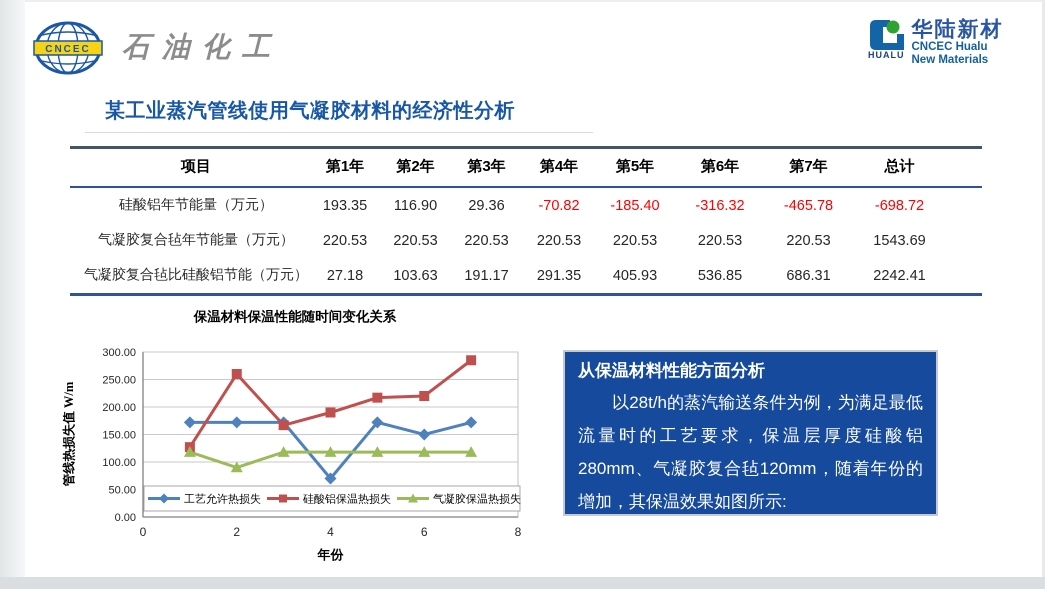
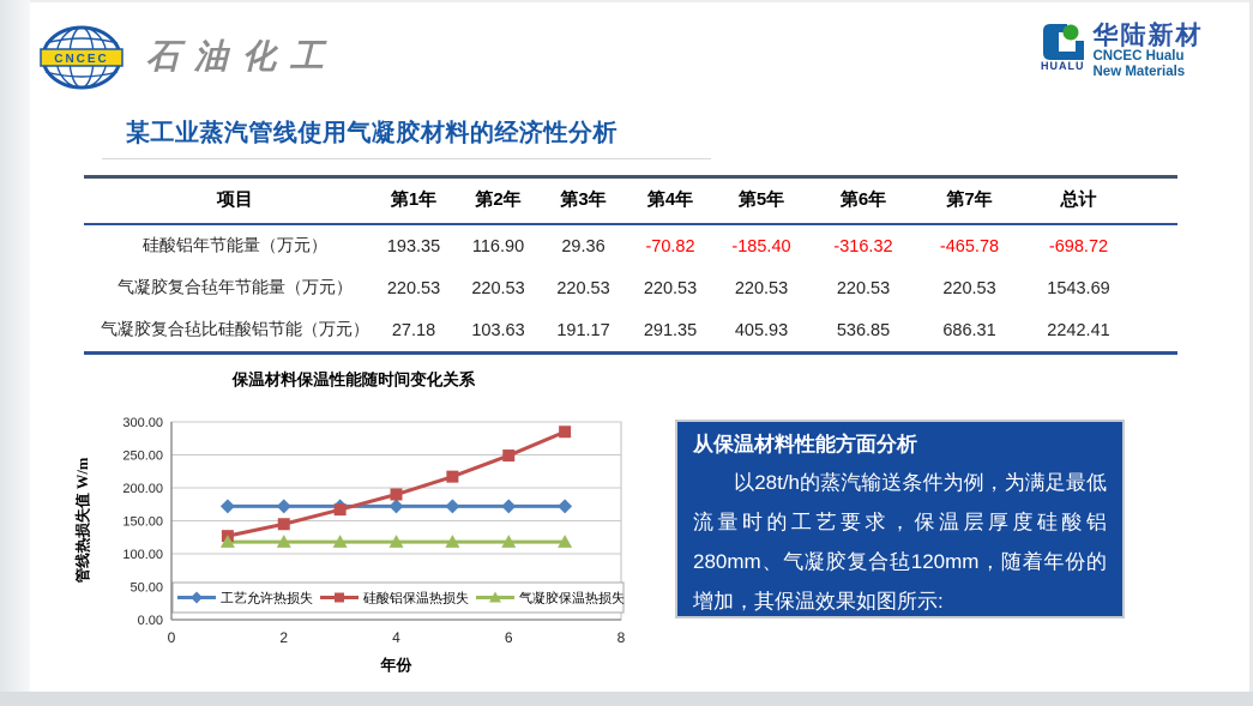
硅酸铝保温热损失/2: 260 -> 140
气凝胶保温热损失/2: 90 -> 120
工艺允许热损失/4: 70 -> 170
工艺允许热损失/6: 150 -> 170
硅酸铝保温热损失/6: 220 -> 250
